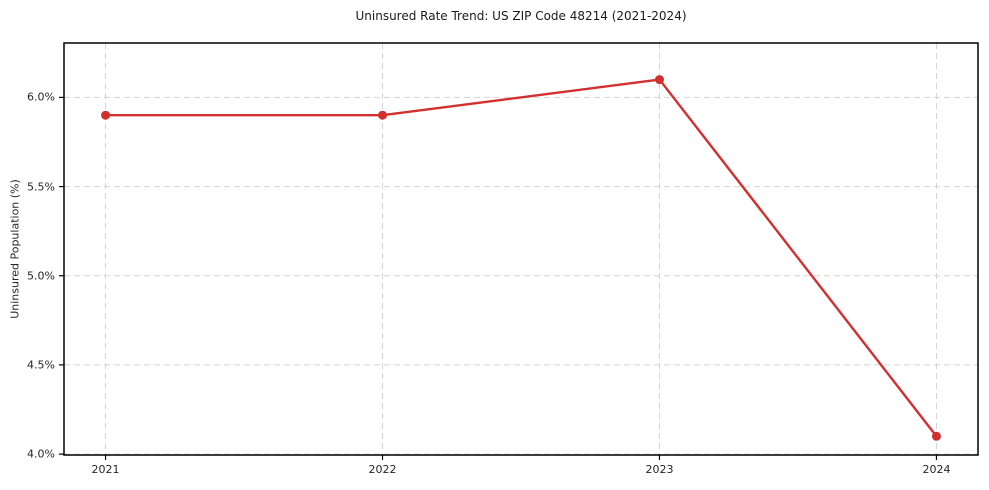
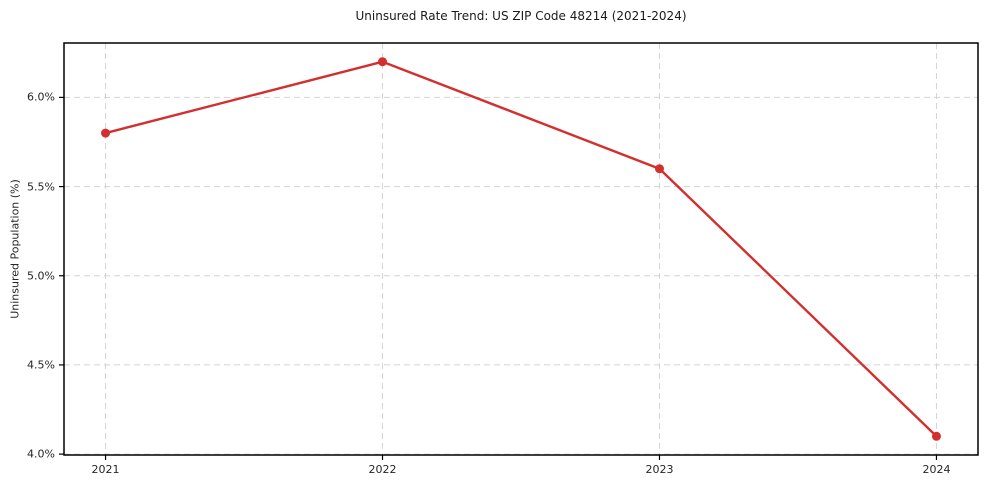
2021: 5.9% -> 5.8%
2022: 5.9% -> 6.2%
2023: 6.1% -> 5.6%
